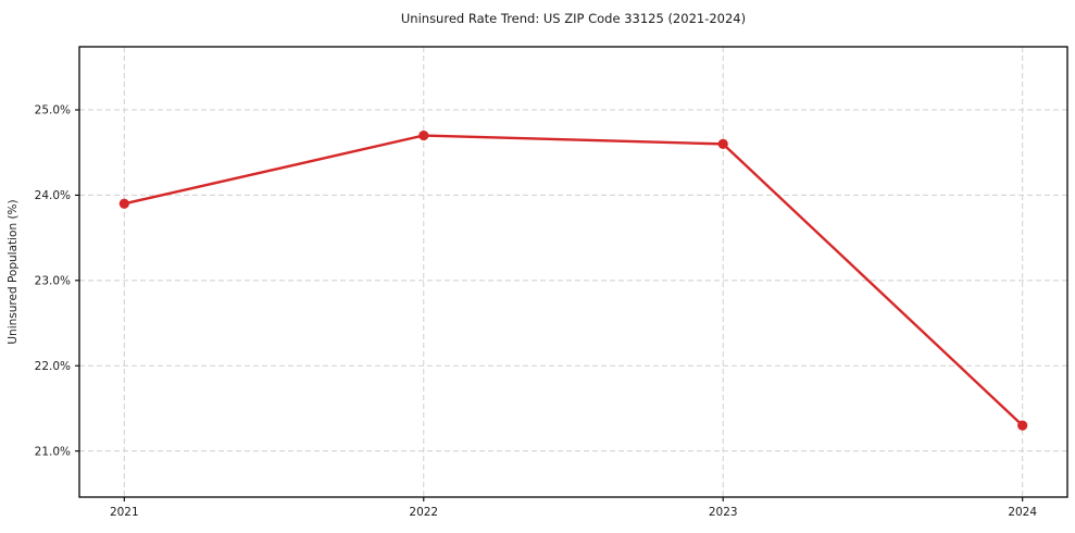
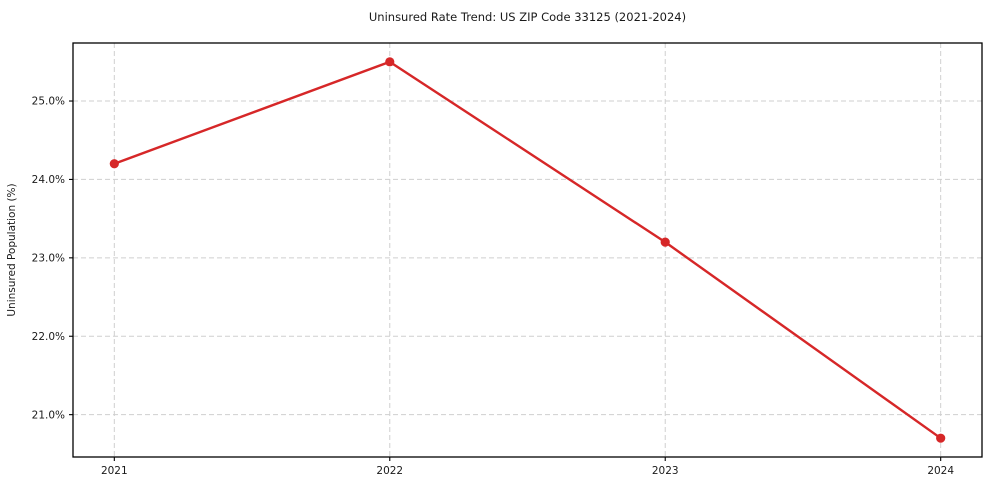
2021: 23.9% -> 24.2%
2022: 24.7% -> 25.5%
2023: 24.6% -> 23.2%
2024: 21.3% -> 20.7%
